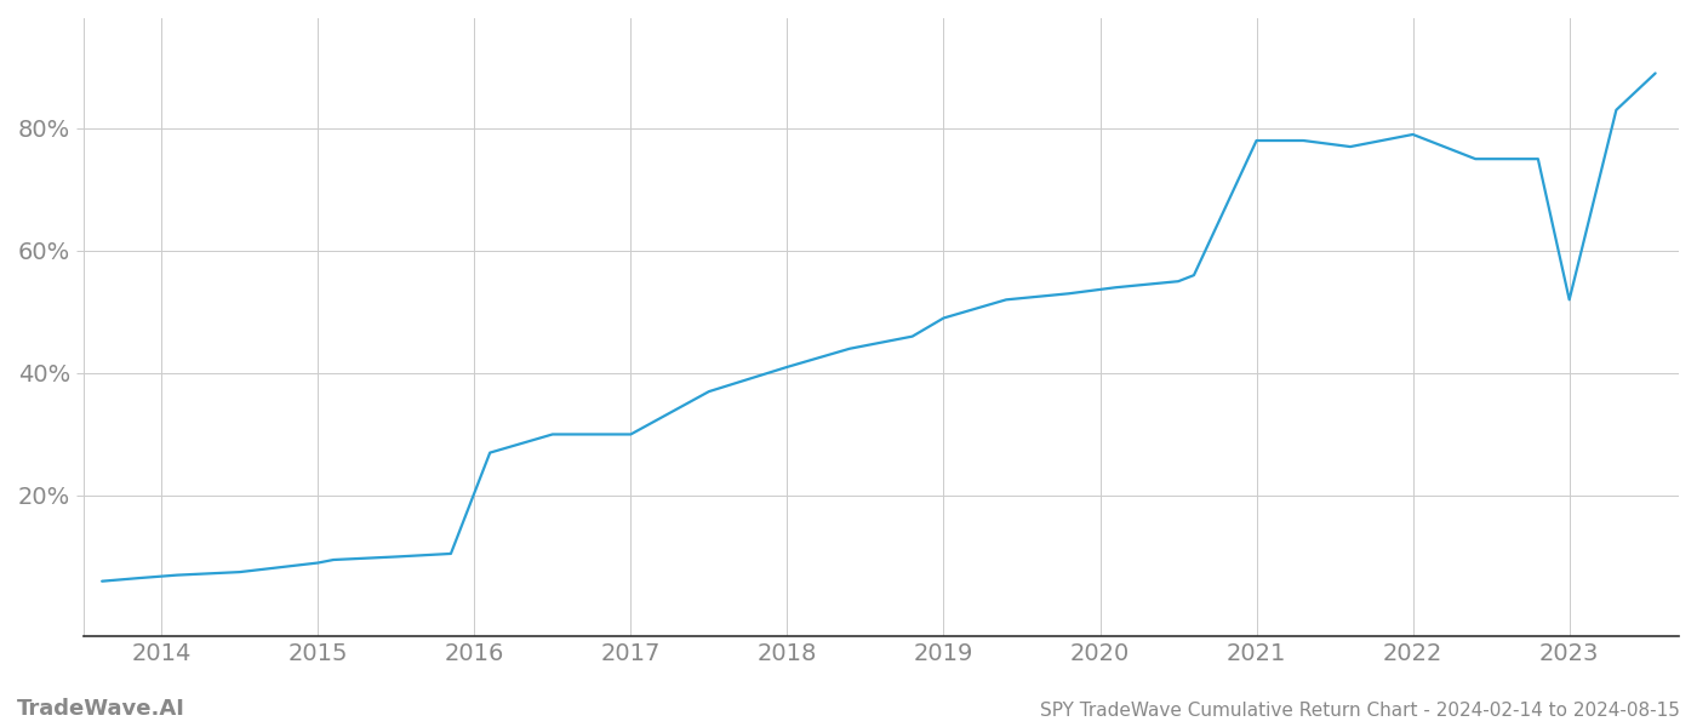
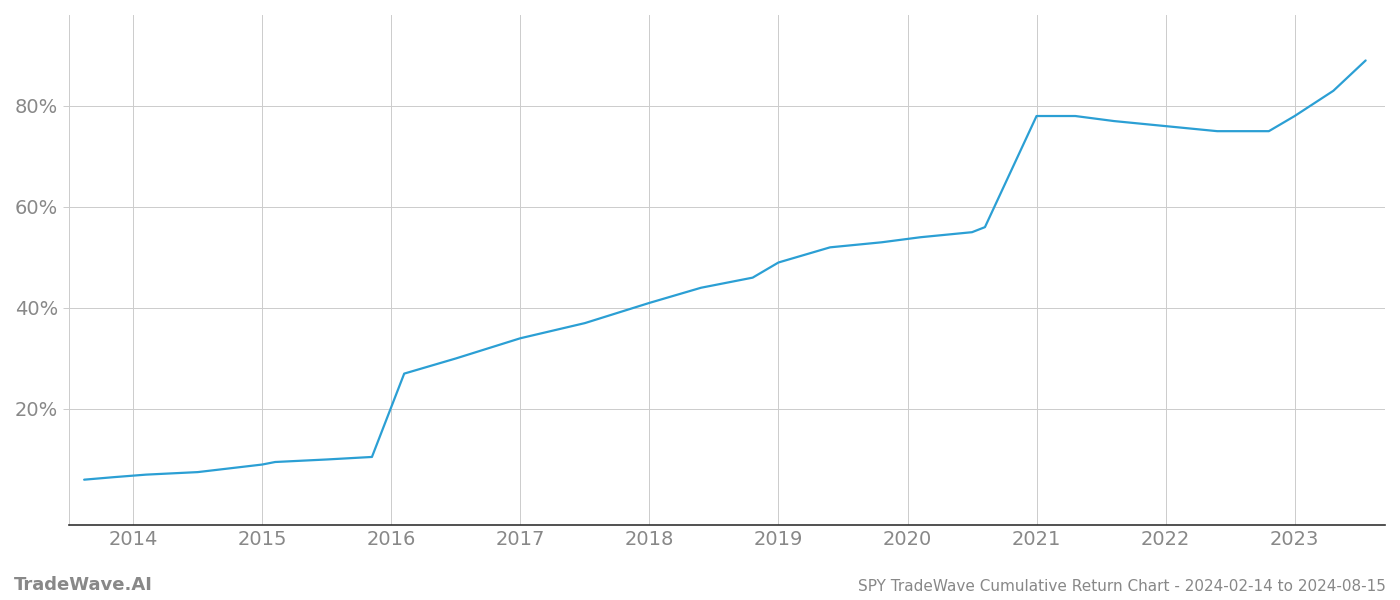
2017: 30.0% -> 34.0%
2022: 79.0% -> 76.0%
2023: 52.0% -> 78.0%
